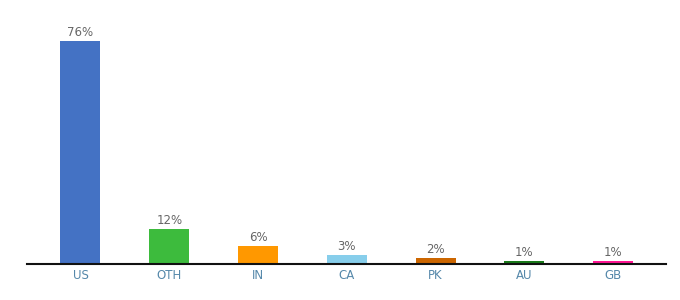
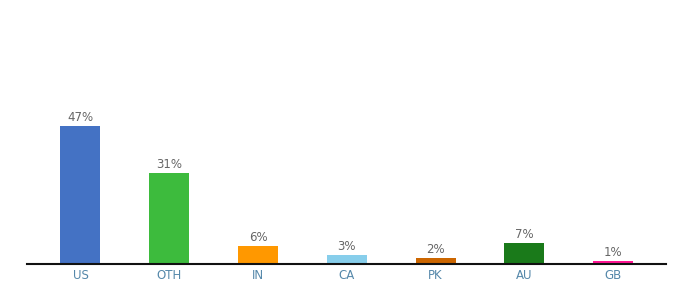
US: 76% -> 47%
OTH: 12% -> 31%
AU: 1% -> 7%
